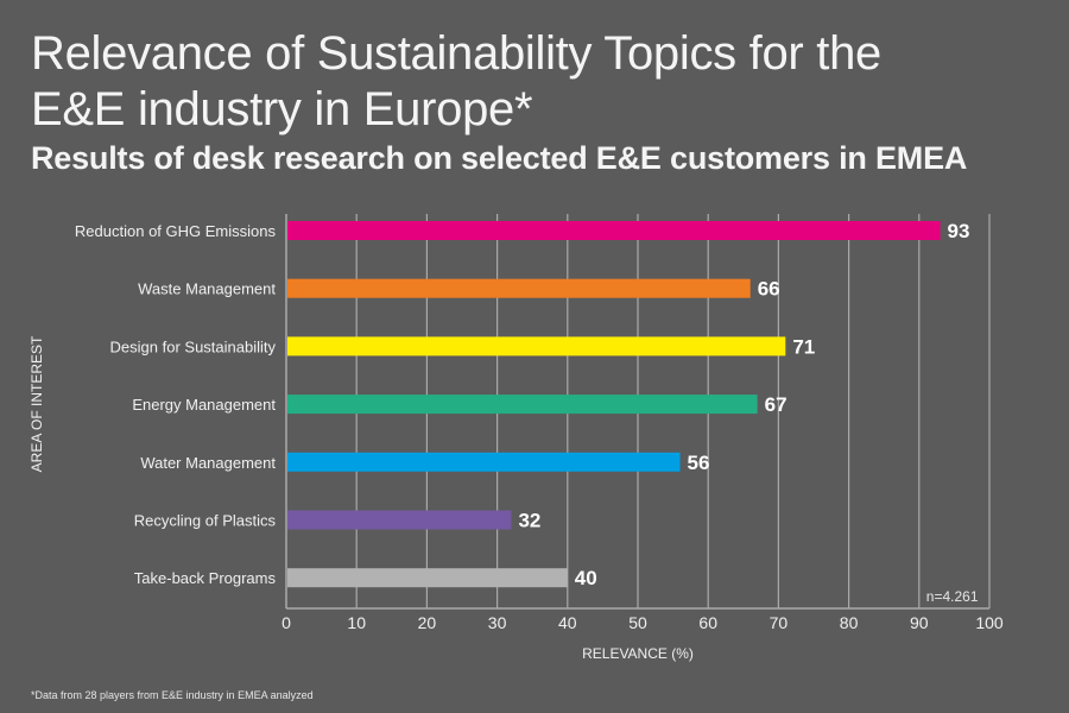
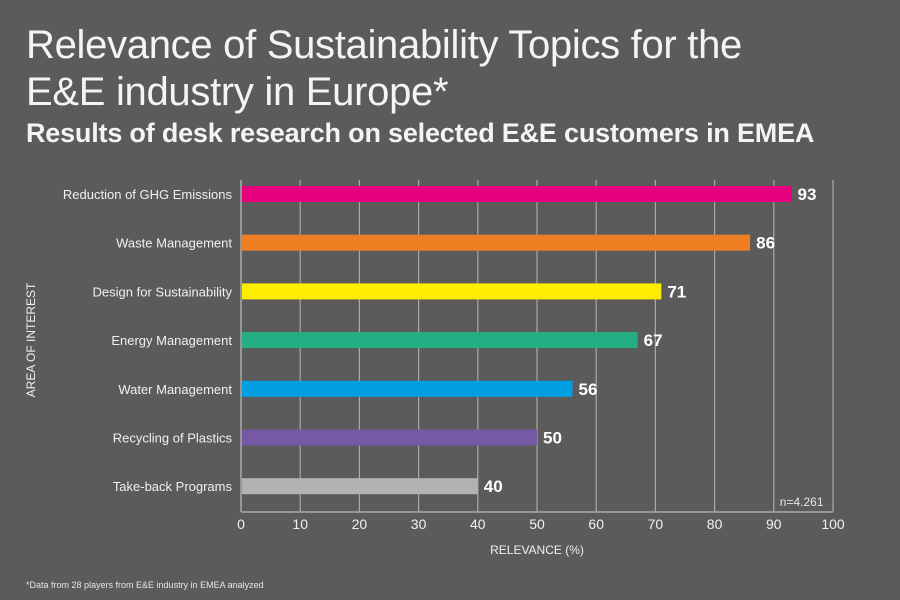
Waste Management: 66 -> 86
Recycling of Plastics: 32 -> 50
